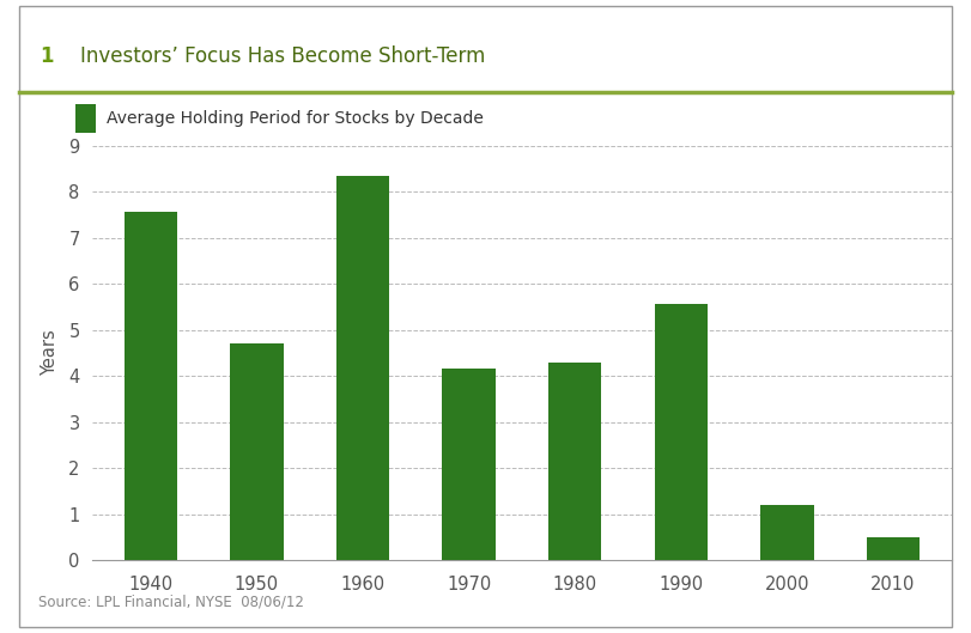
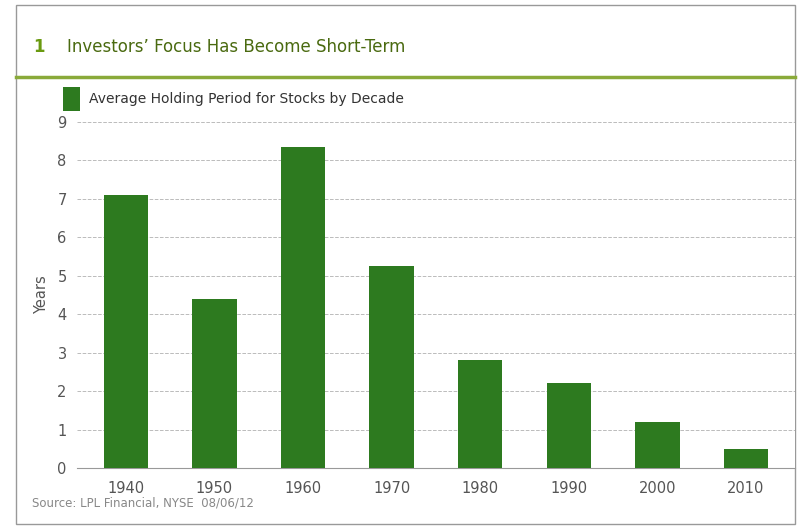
1940: 7.55 -> 7.10
1950: 4.70 -> 4.40
1970: 4.15 -> 5.25
1980: 4.30 -> 2.80
1990: 5.55 -> 2.20
